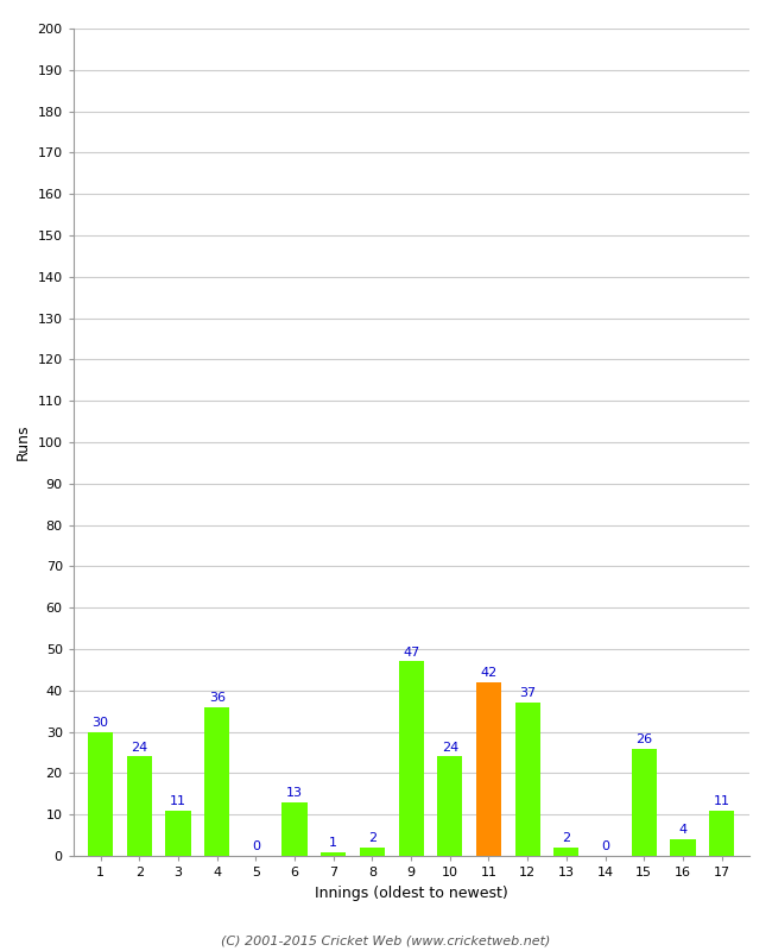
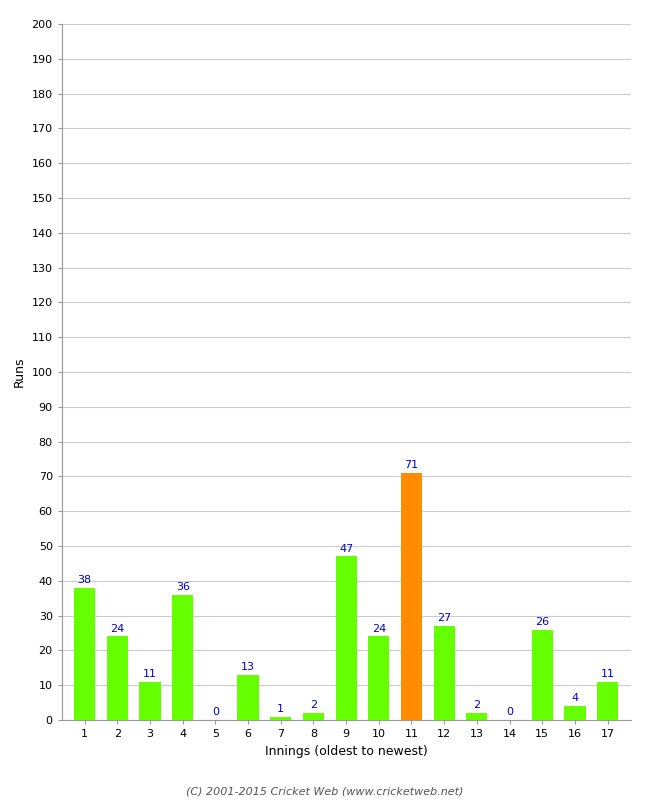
1: 30 -> 38
11: 42 -> 71
12: 37 -> 27
